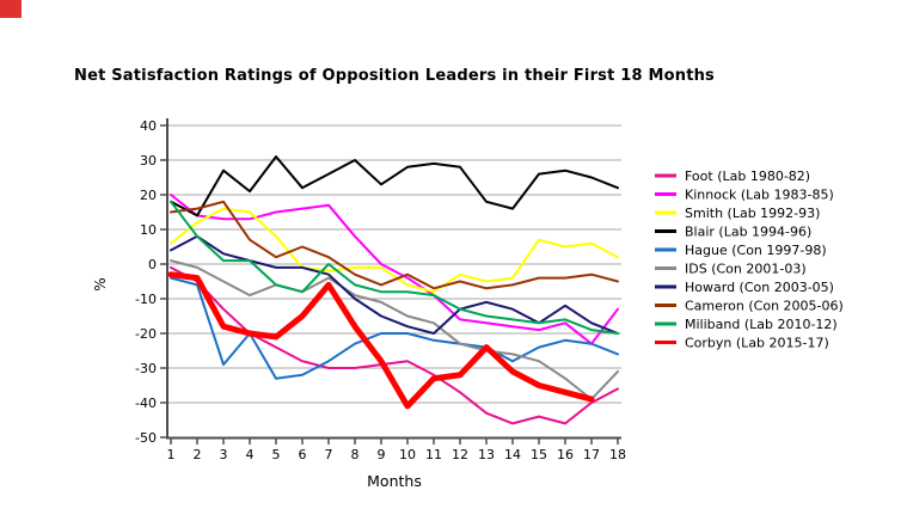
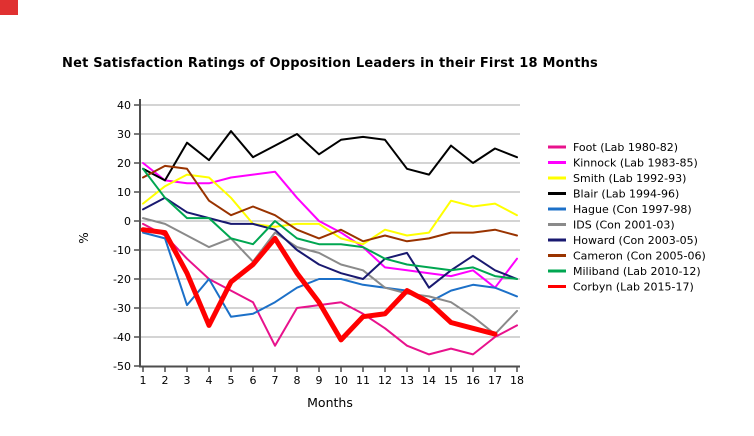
Cameron (Con 2005-06)/2: 16 -> 19
Corbyn (Lab 2015-17)/4: -20 -> -36
IDS (Con 2001-03)/6: -8 -> -14
Foot (Lab 1980-82)/7: -30 -> -43
Howard (Con 2003-05)/14: -13 -> -23
Corbyn (Lab 2015-17)/14: -31 -> -28
Blair (Lab 1994-96)/16: 27 -> 20
